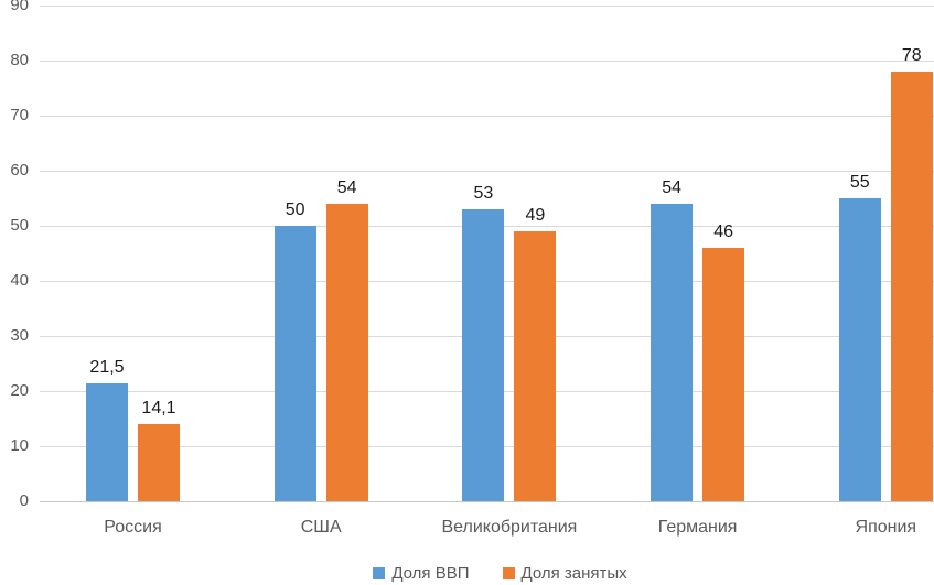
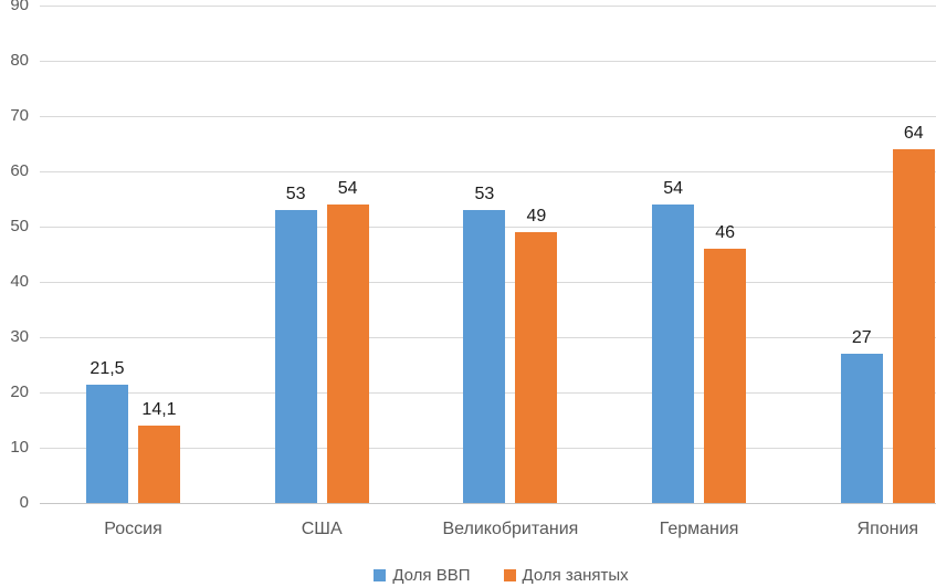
Доля ВВП/США: 50 -> 53
Доля ВВП/Япония: 55 -> 27
Доля занятых/Япония: 78 -> 64
